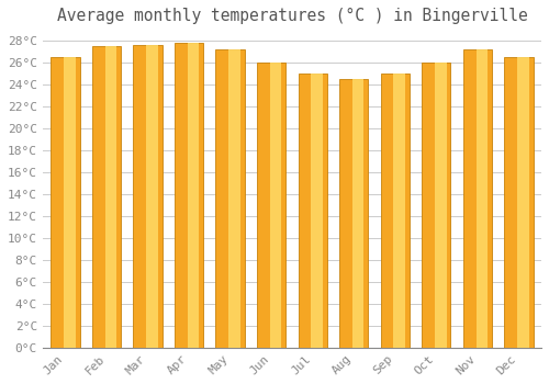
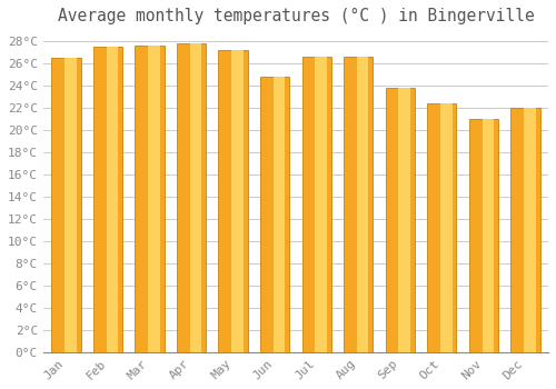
Jun: 26.0°C -> 24.8°C
Jul: 25.0°C -> 26.6°C
Aug: 24.5°C -> 26.6°C
Sep: 25.0°C -> 23.8°C
Oct: 26.0°C -> 22.4°C
Nov: 27.2°C -> 21.0°C
Dec: 26.5°C -> 22.0°C
